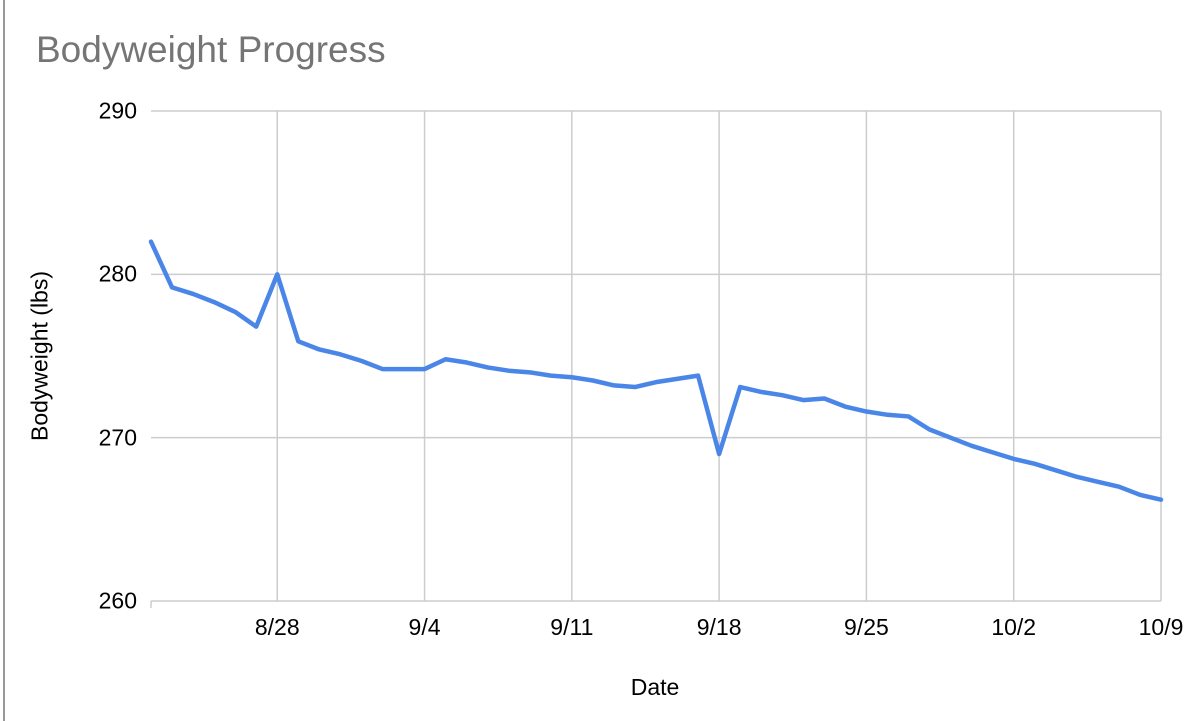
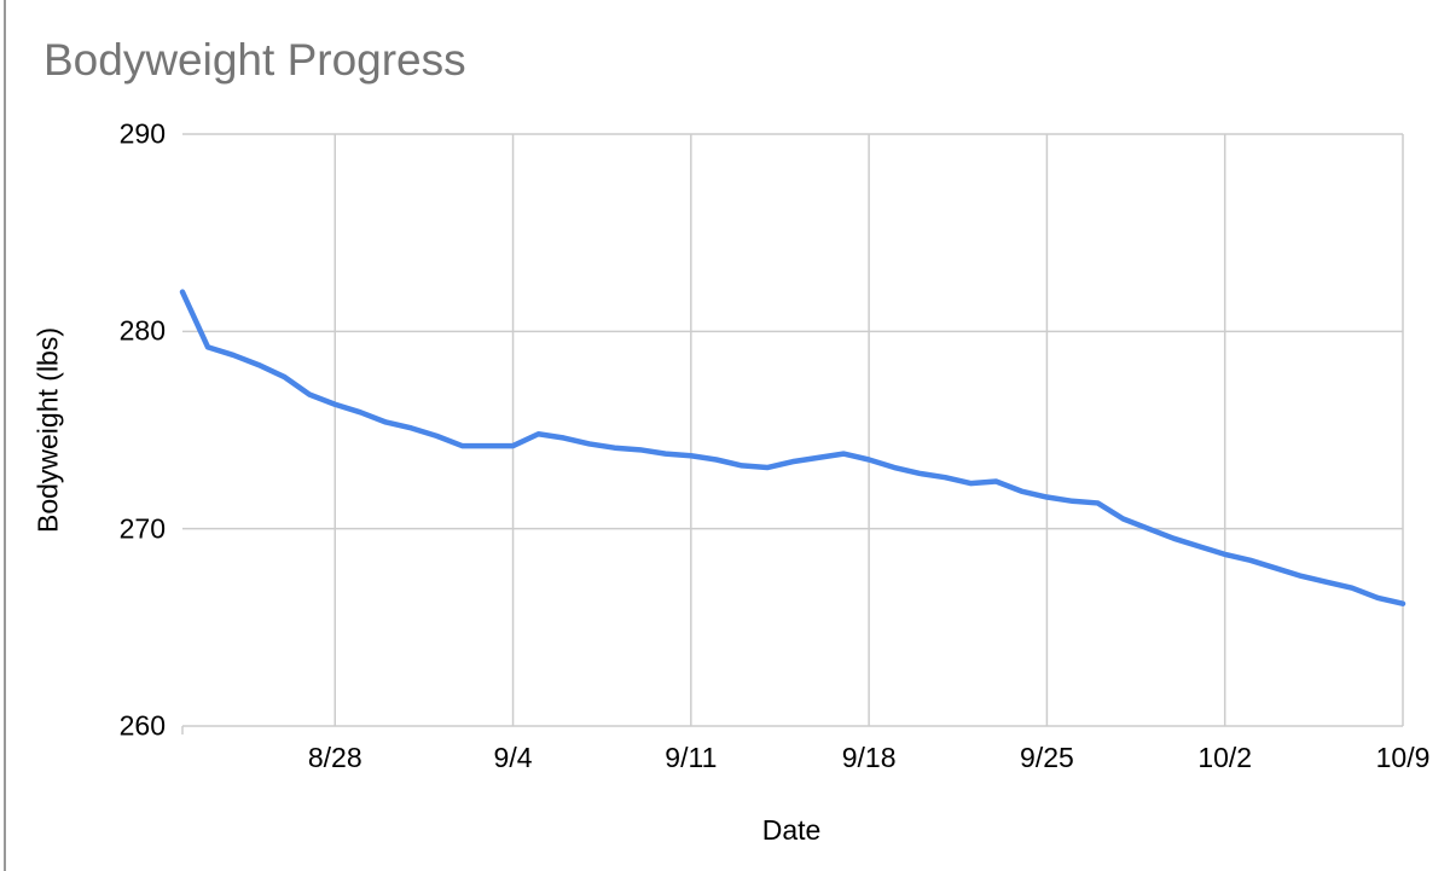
8/28: 280.0 -> 276.3
9/18: 269.0 -> 273.5
